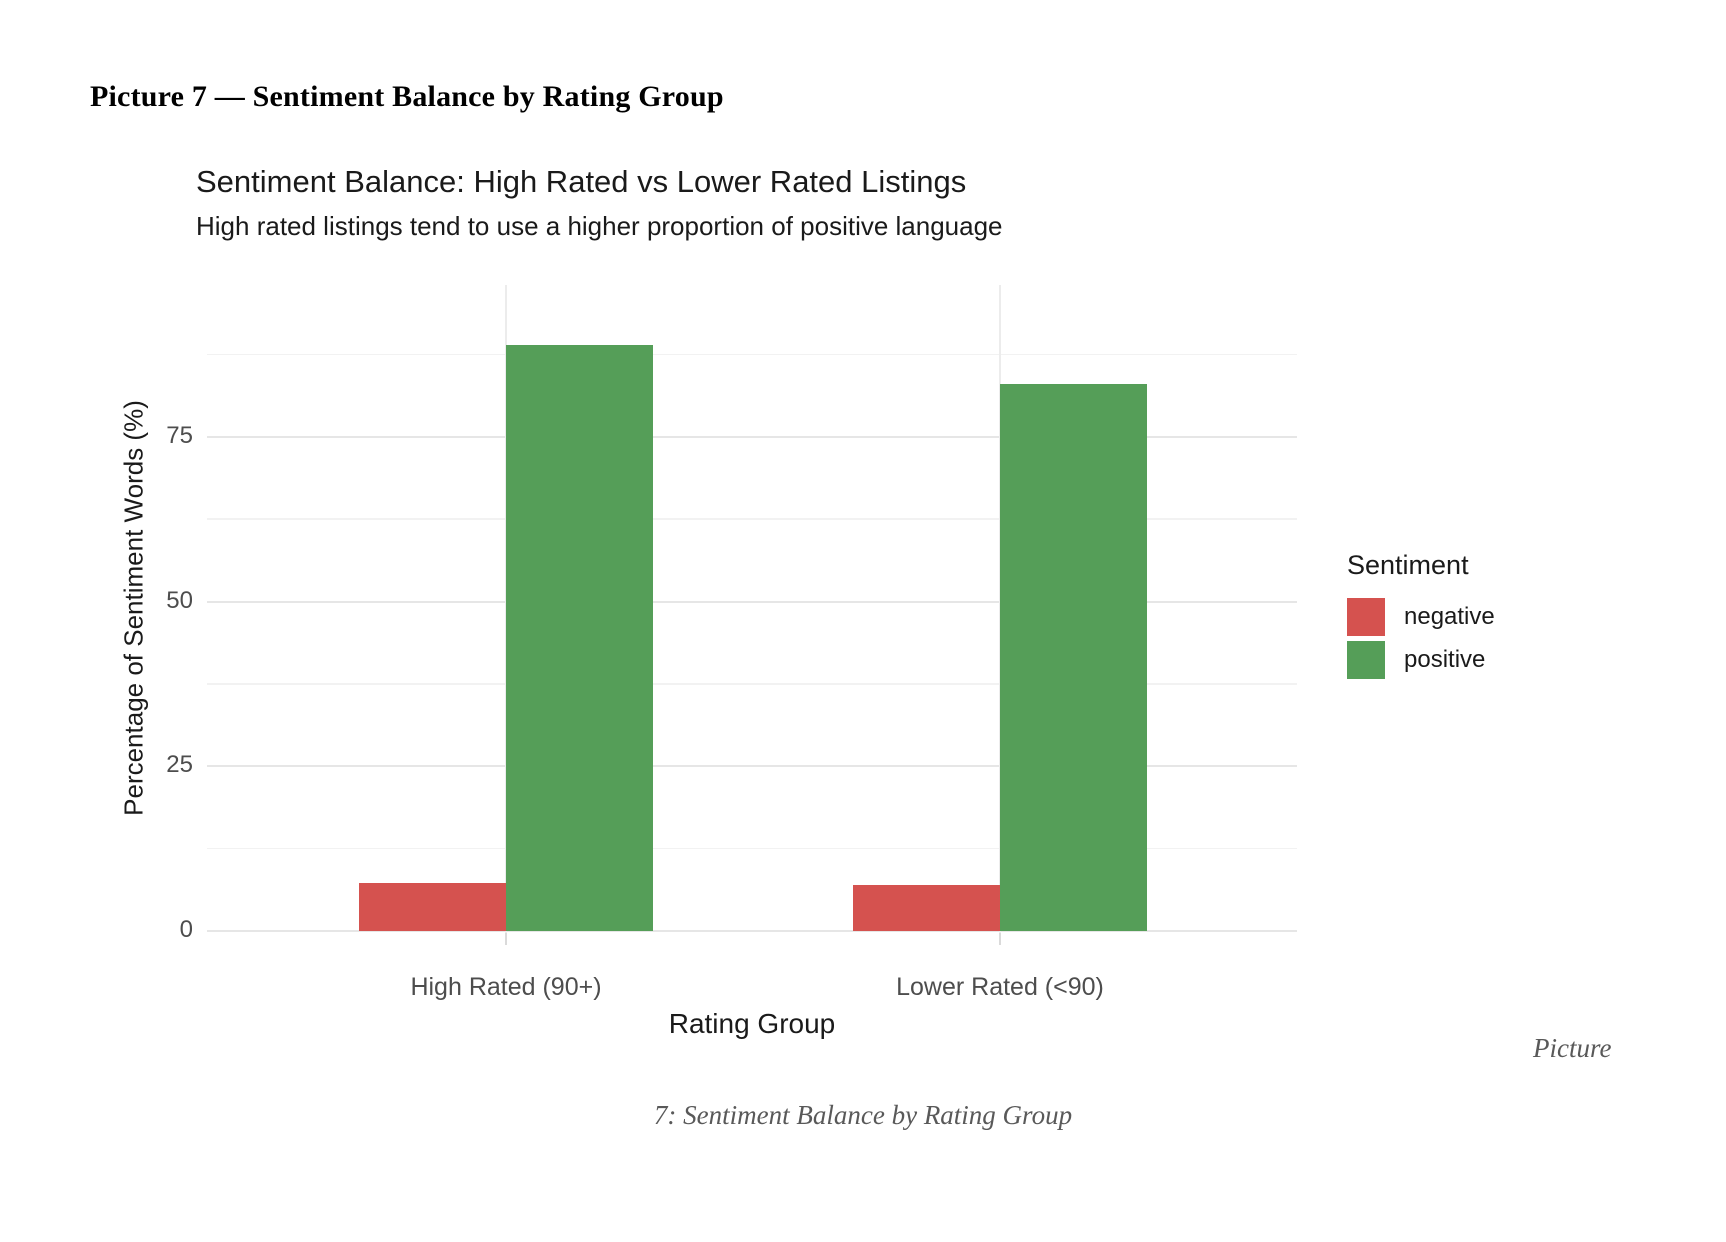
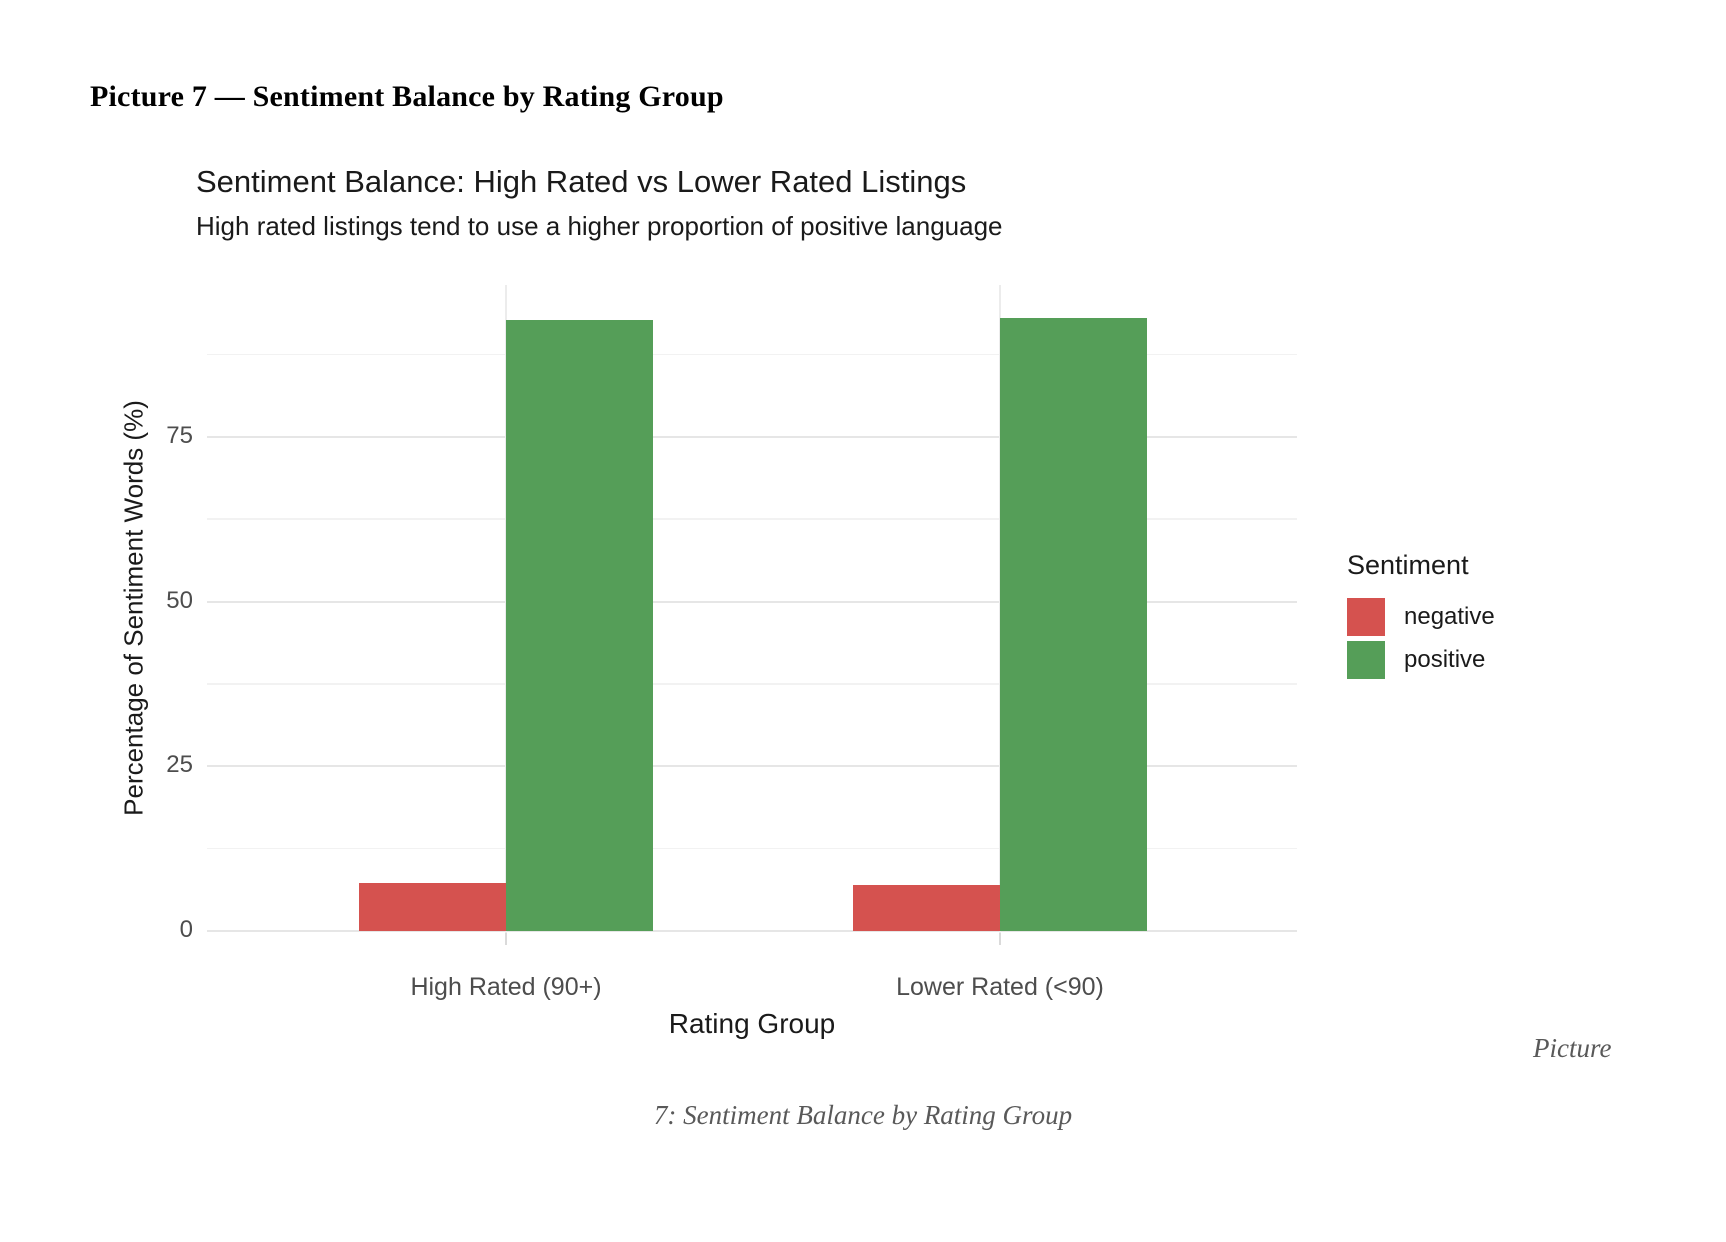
positive/High Rated (90+): 89 -> 93
positive/Lower Rated (<90): 83 -> 93
